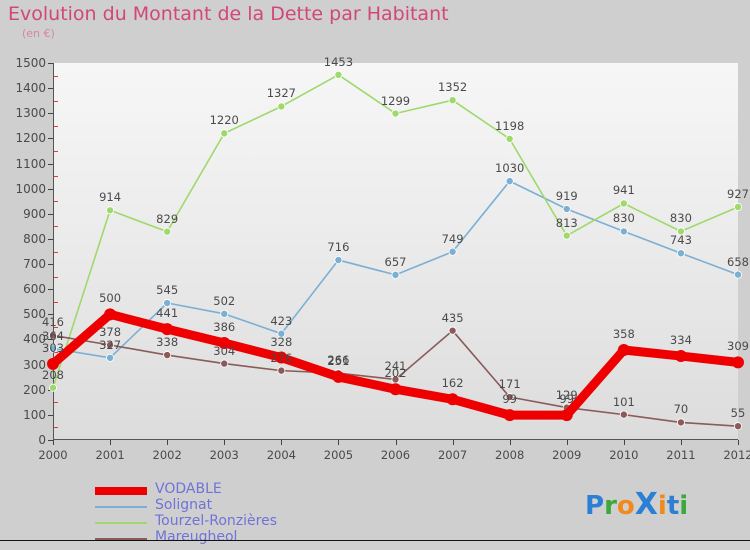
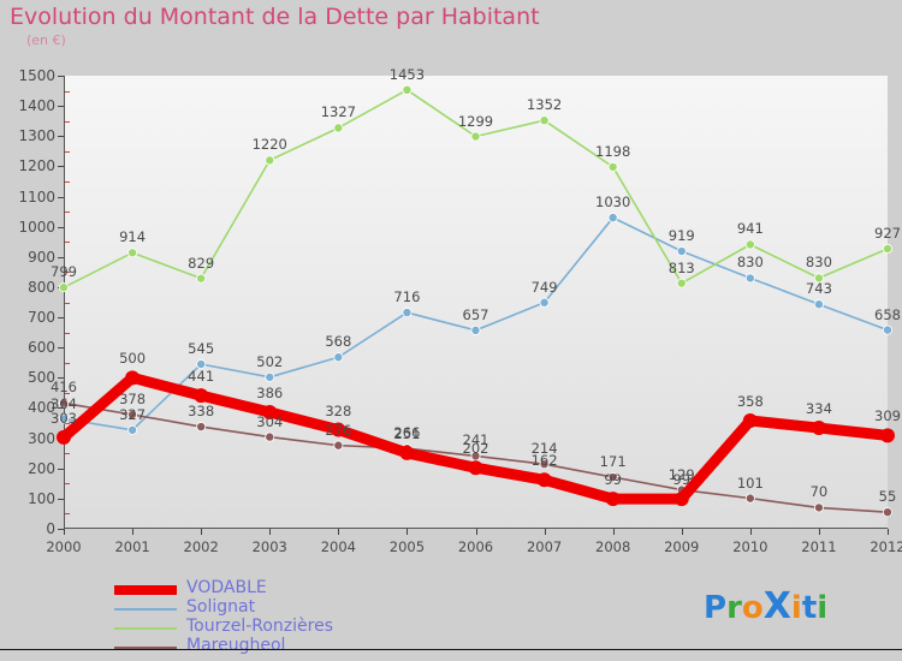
Tourzel-Ronzières/2000: 208 -> 799
Solignat/2004: 423 -> 568
Mareugheol/2007: 435 -> 214
